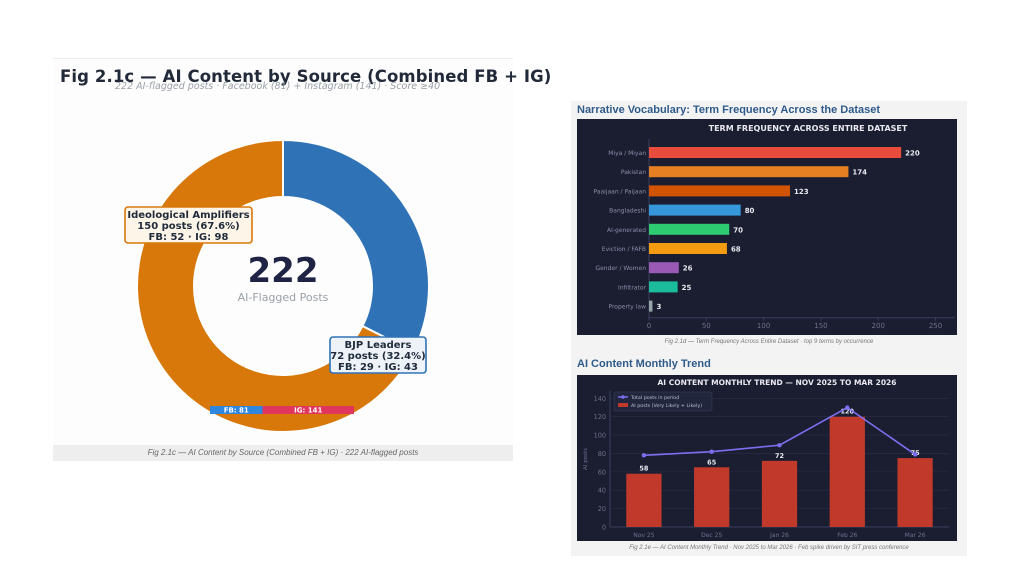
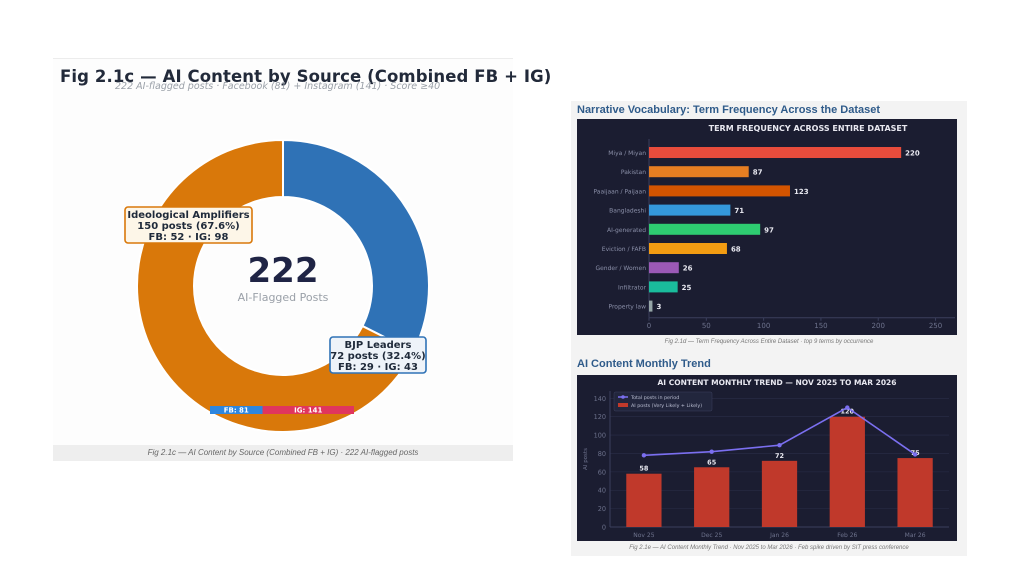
TERM FREQUENCY ACROSS ENTIRE DATASET/Pakistan: 174 -> 87
TERM FREQUENCY ACROSS ENTIRE DATASET/Bangladeshi: 80 -> 71
TERM FREQUENCY ACROSS ENTIRE DATASET/AI-generated: 70 -> 97
